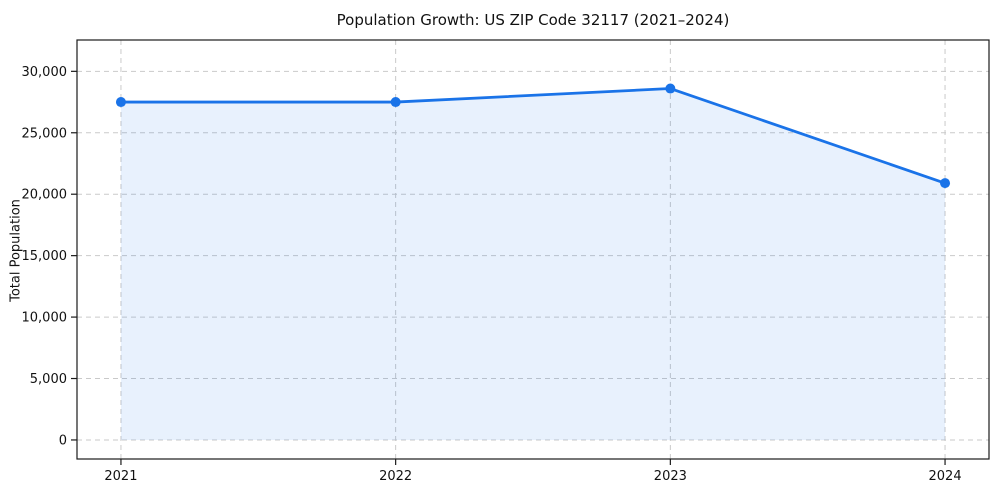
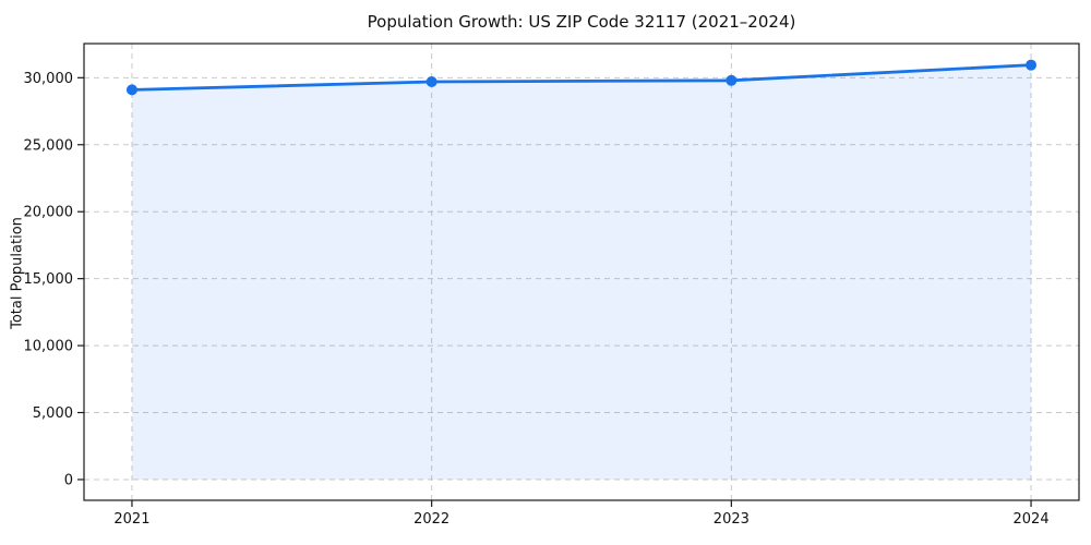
2021: 27500 -> 29100
2022: 27500 -> 29700
2023: 28600 -> 29800
2024: 20900 -> 31000
